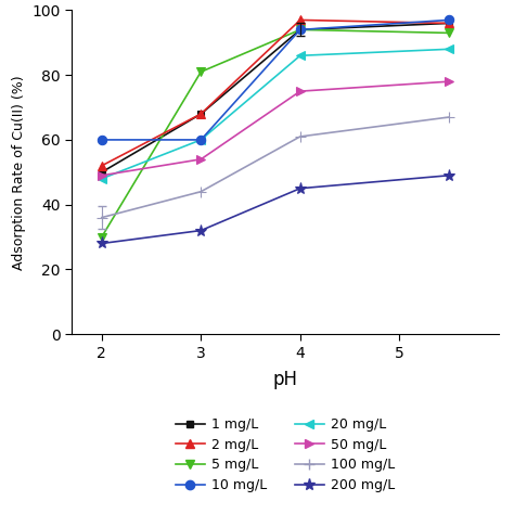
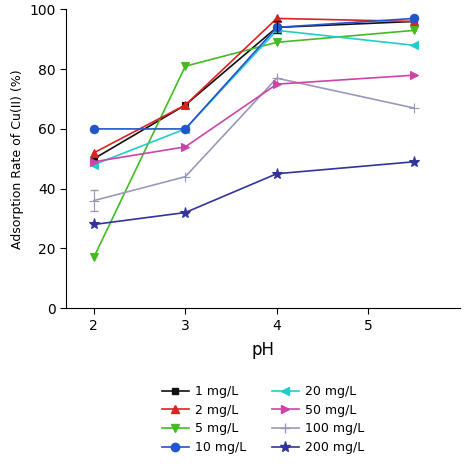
5 mg/L/2: 30 -> 17
5 mg/L/4: 94 -> 89
20 mg/L/4: 86 -> 93
100 mg/L/4: 61 -> 77
